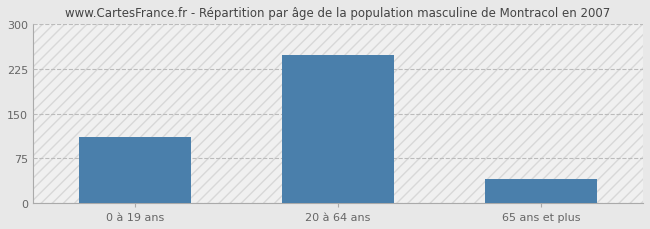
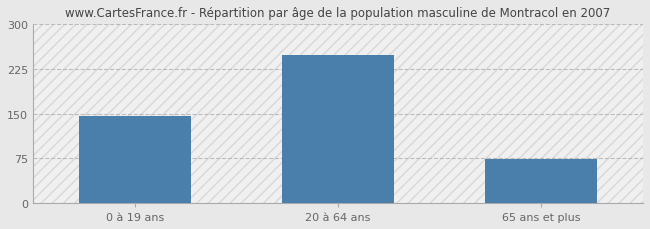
0 à 19 ans: 110 -> 146
65 ans et plus: 40 -> 74
